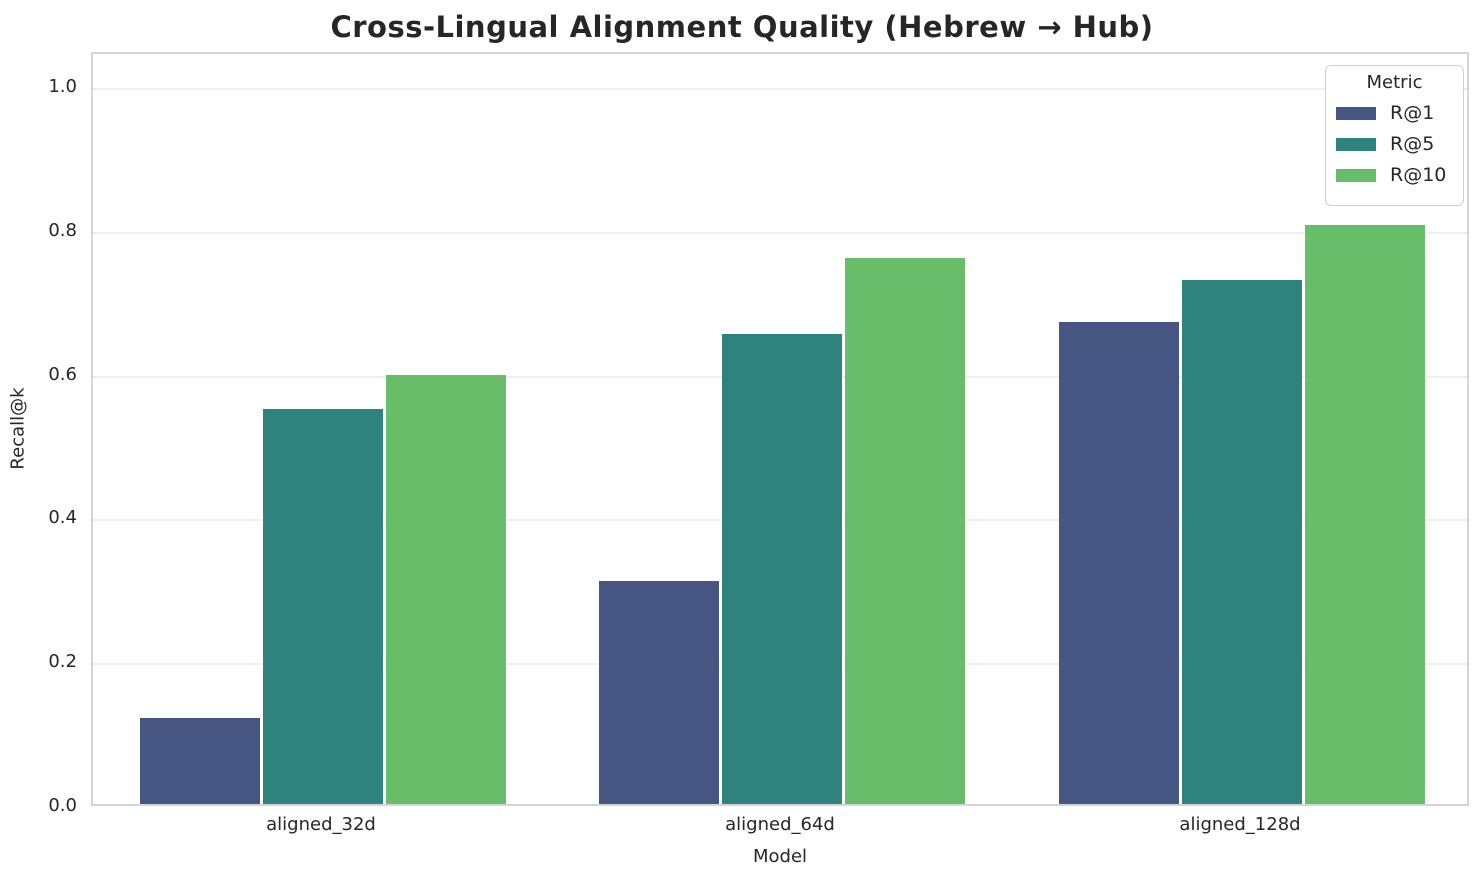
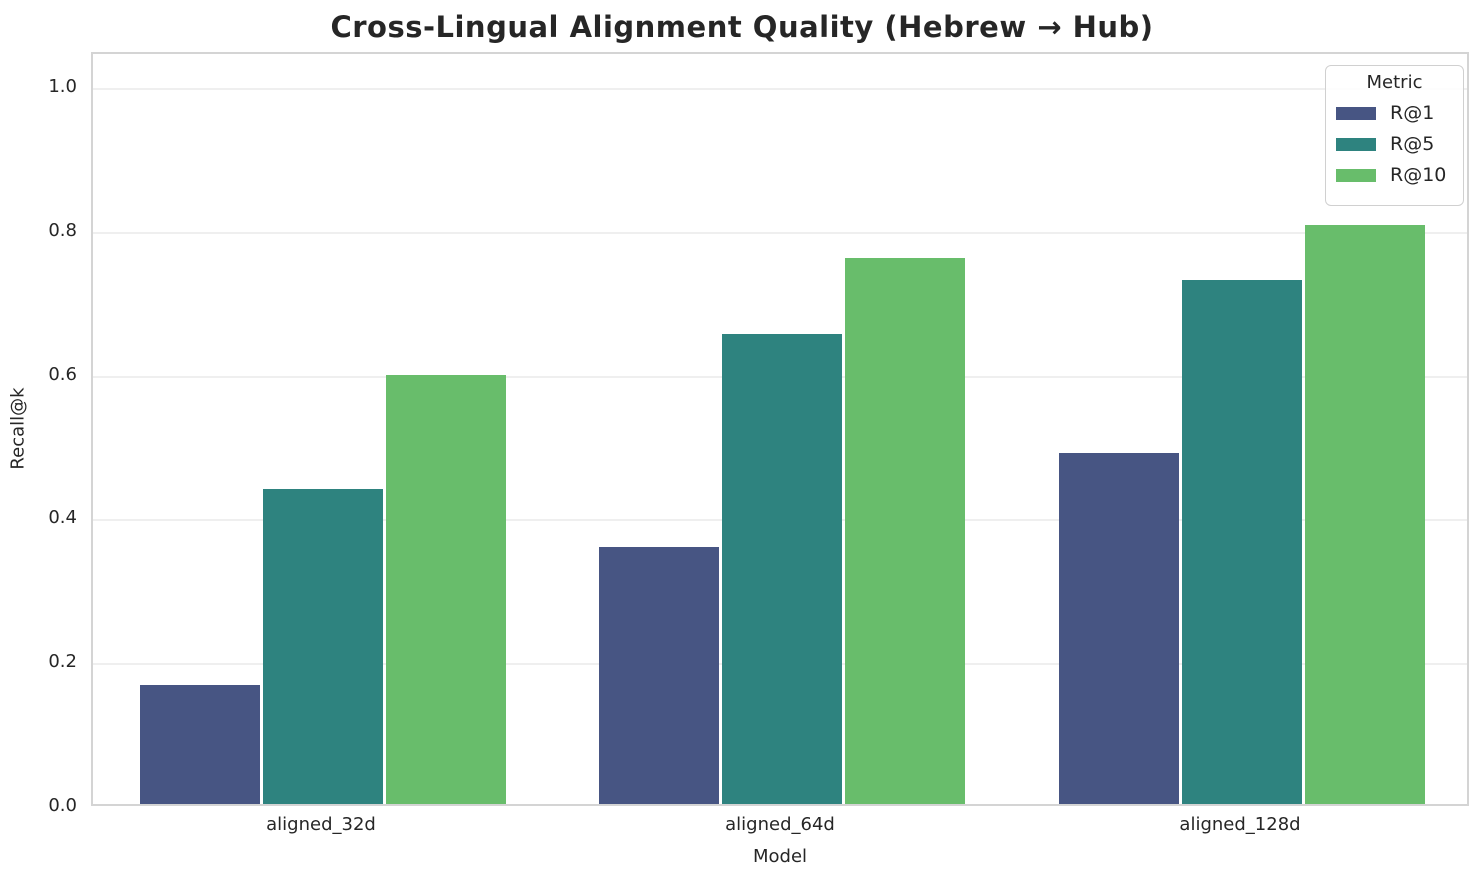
R@1/aligned_32d: 0.12 -> 0.17
R@5/aligned_32d: 0.55 -> 0.44
R@1/aligned_64d: 0.31 -> 0.36
R@1/aligned_128d: 0.67 -> 0.49
